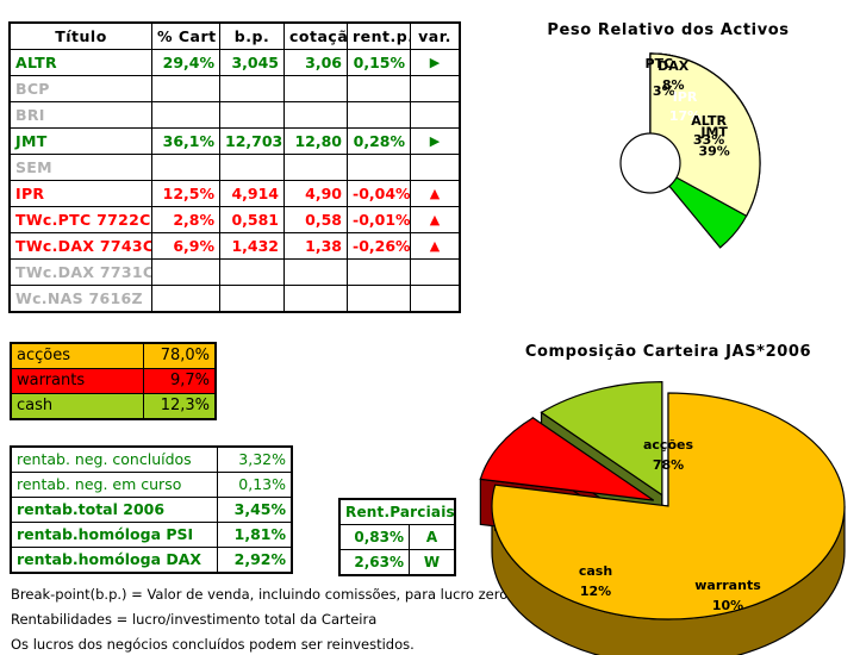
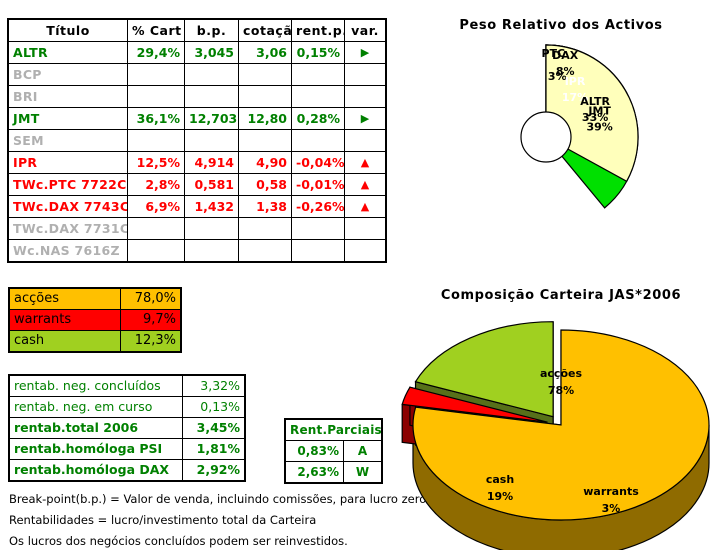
Composição Carteira JAS*2006/warrants: 10% -> 3%
Composição Carteira JAS*2006/cash: 12% -> 19%
